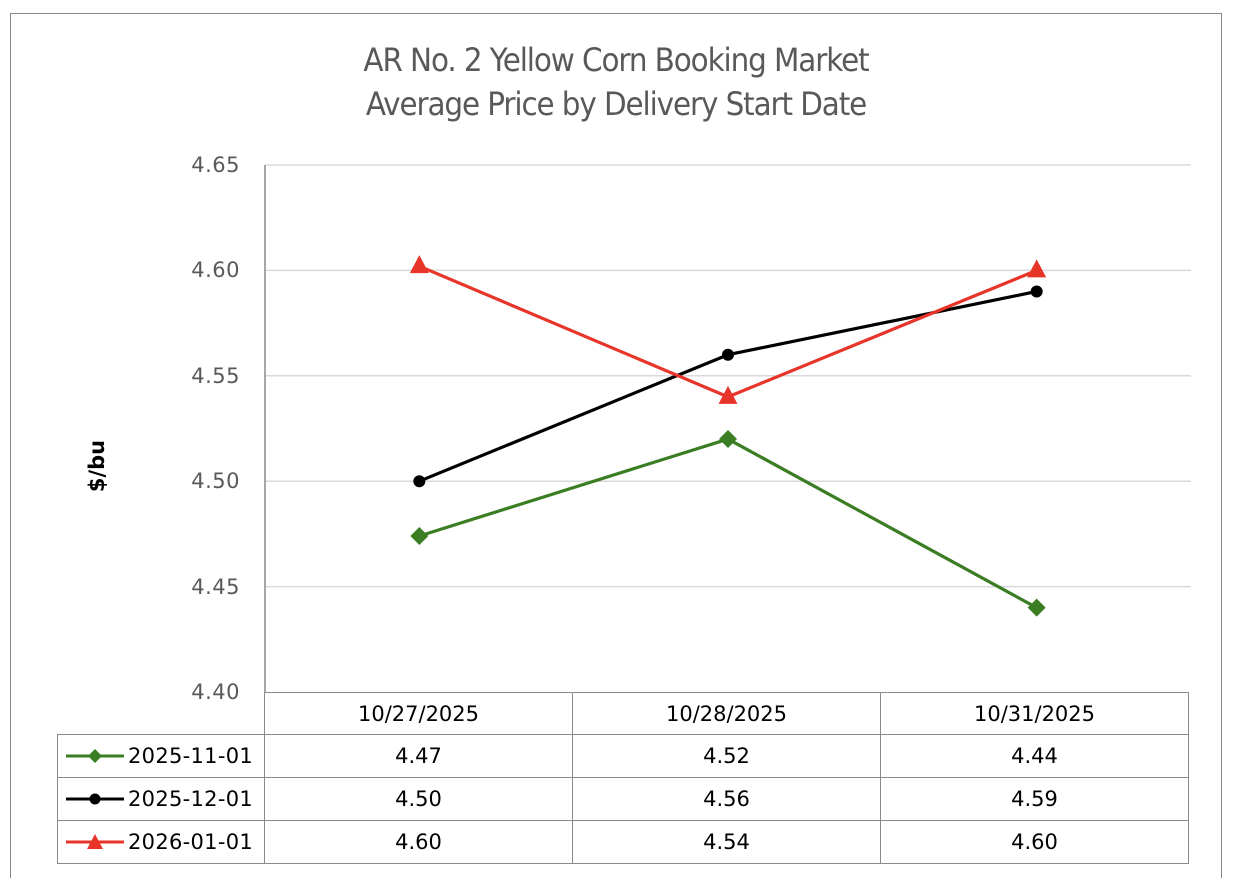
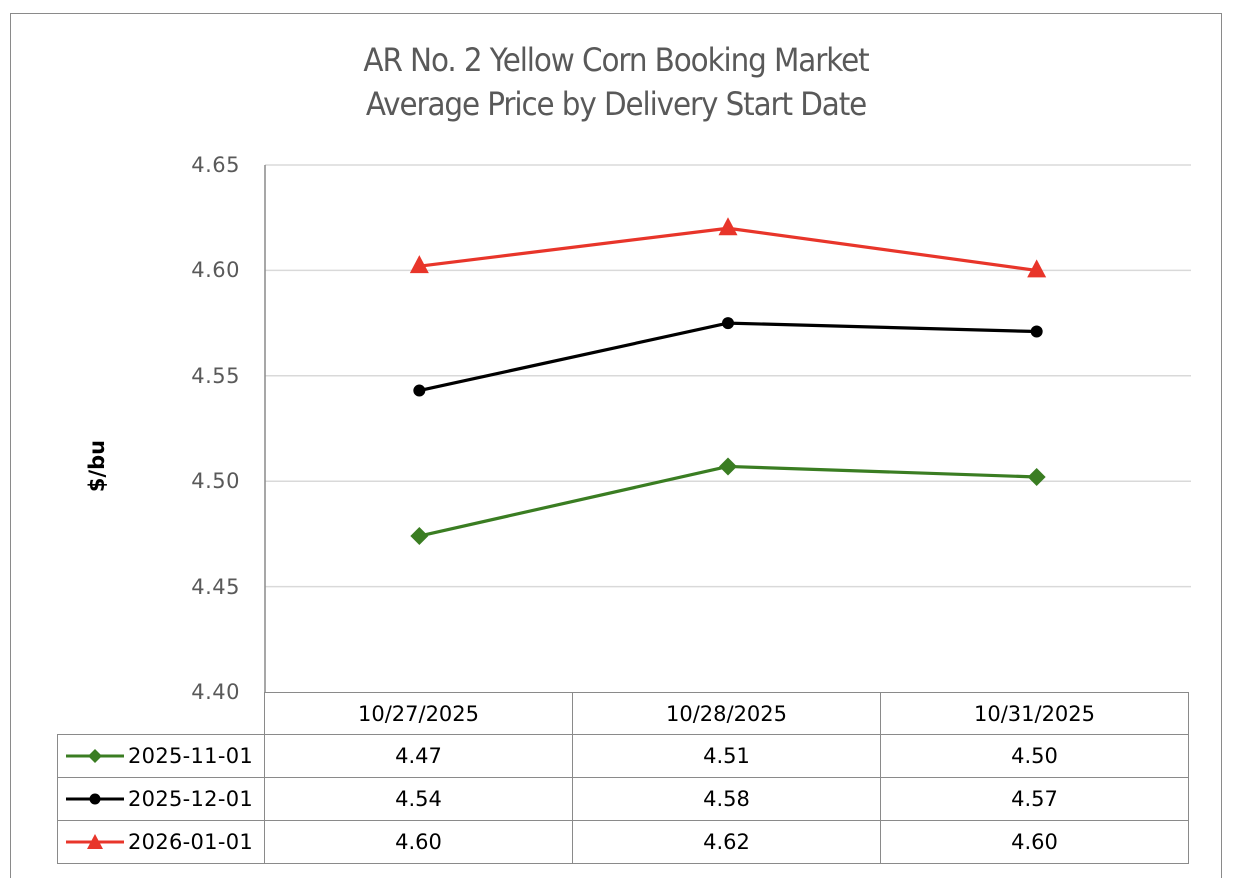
2025-12-01/10/27/2025: 4.50 -> 4.54
2025-11-01/10/28/2025: 4.52 -> 4.51
2025-12-01/10/28/2025: 4.56 -> 4.58
2026-01-01/10/28/2025: 4.54 -> 4.62
2025-11-01/10/31/2025: 4.44 -> 4.50
2025-12-01/10/31/2025: 4.59 -> 4.57
